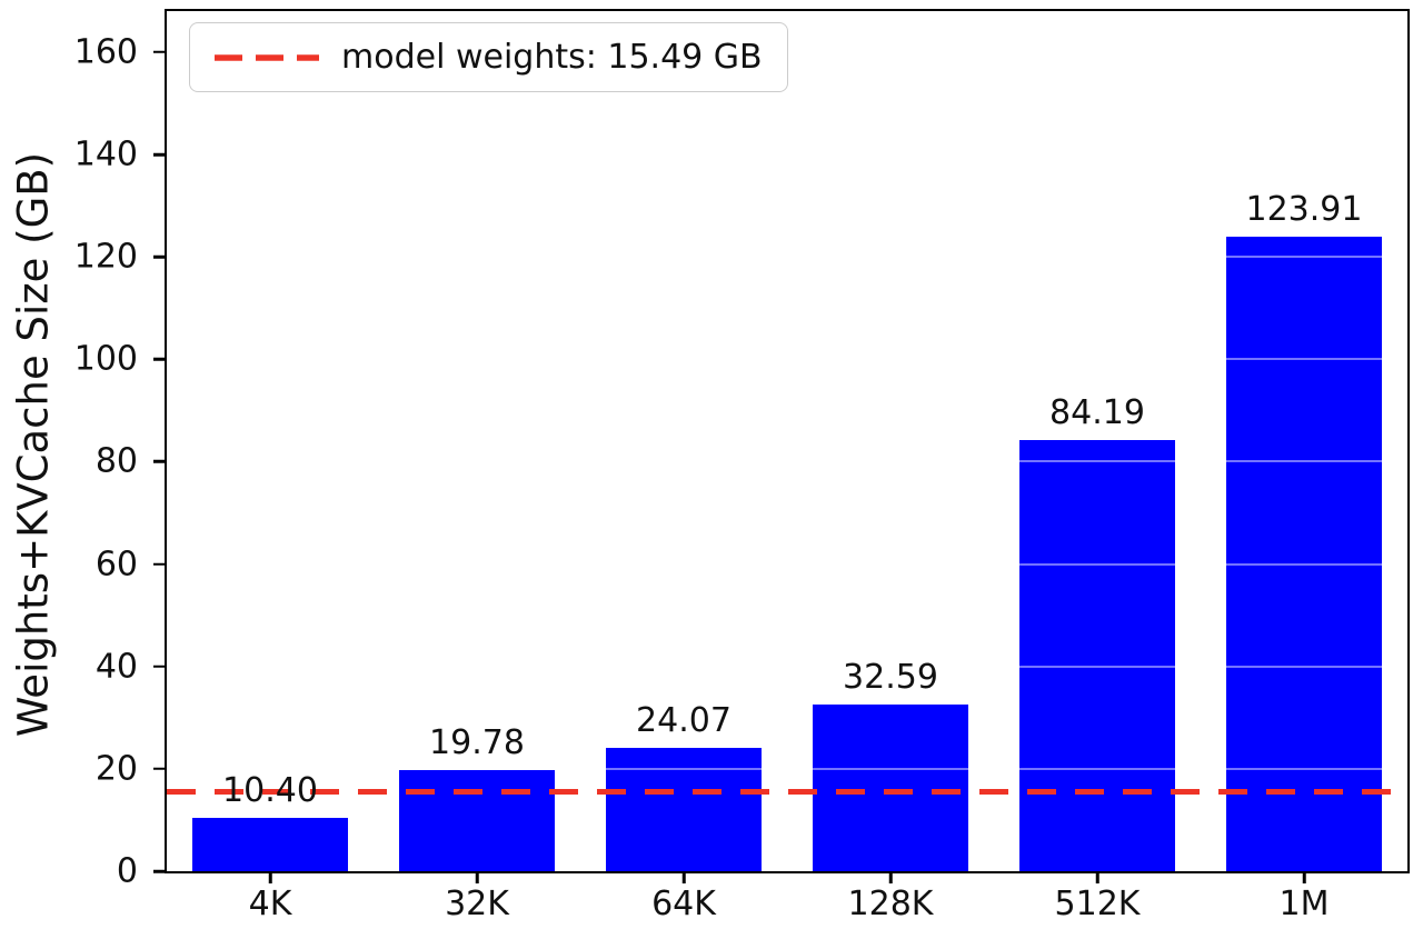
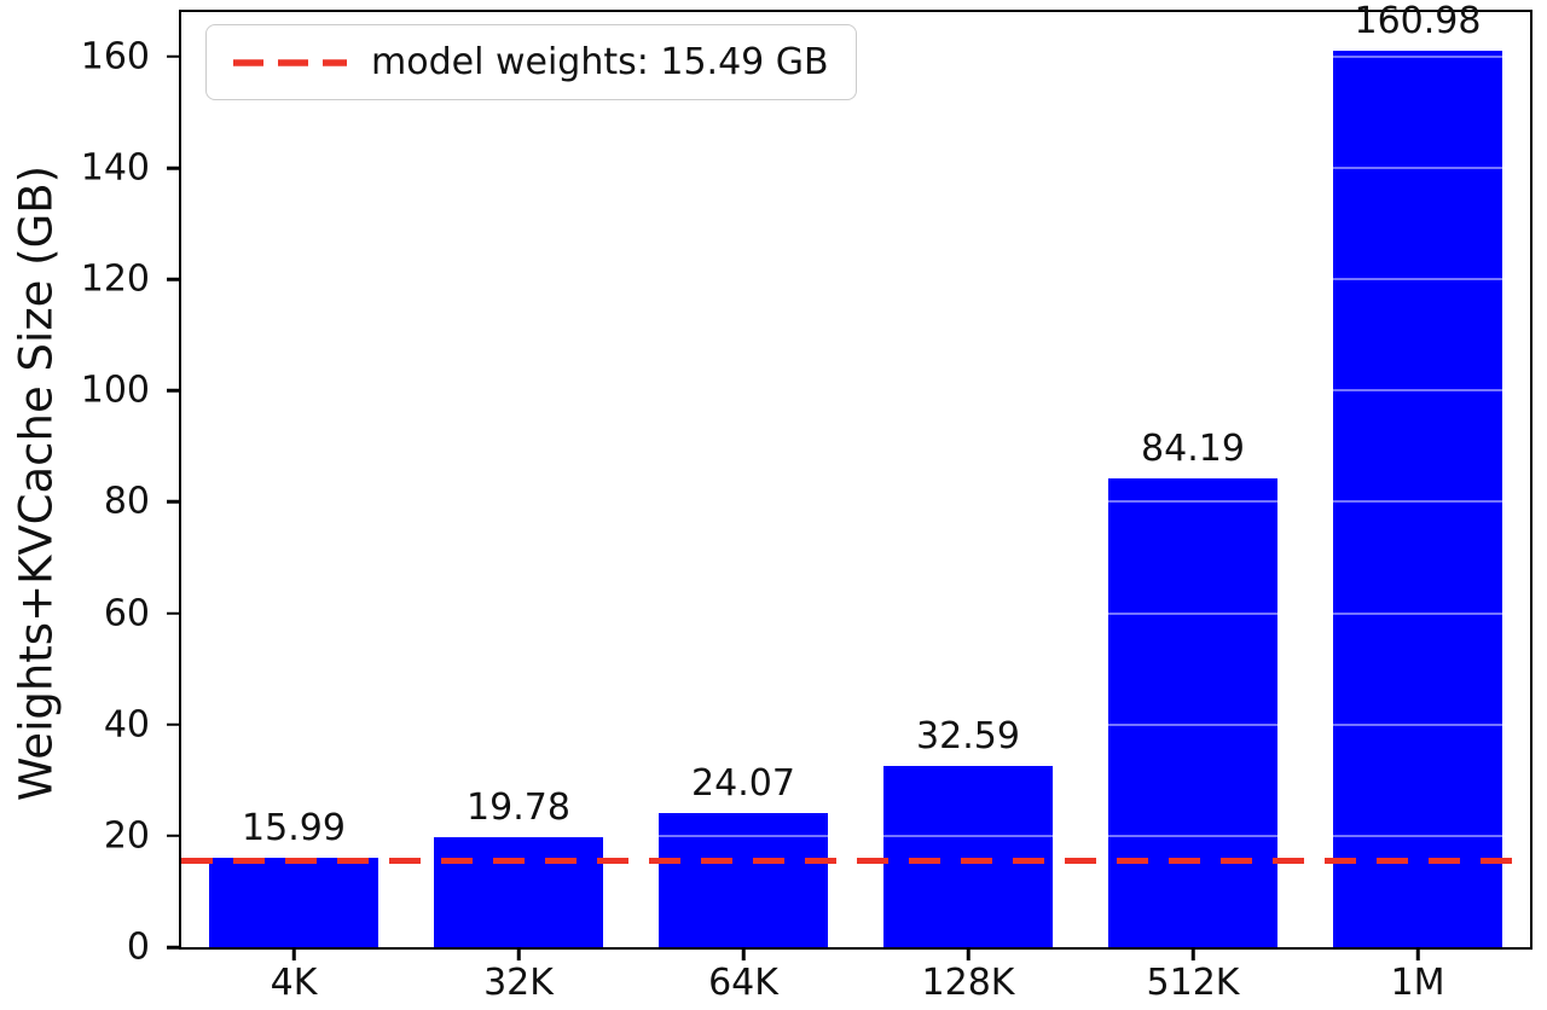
4K: 10.40 -> 15.99
1M: 123.91 -> 160.98
